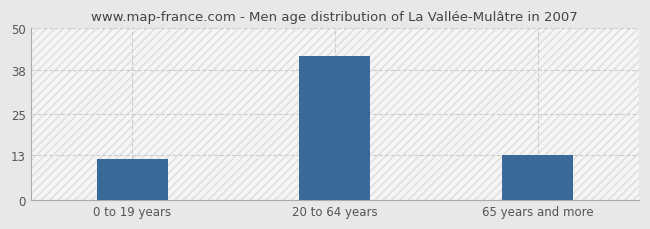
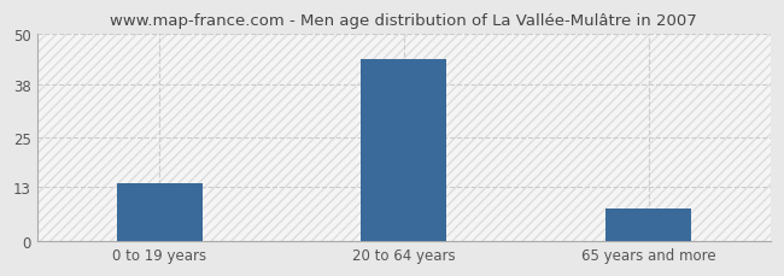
0 to 19 years: 12 -> 14
20 to 64 years: 42 -> 44
65 years and more: 13 -> 8
